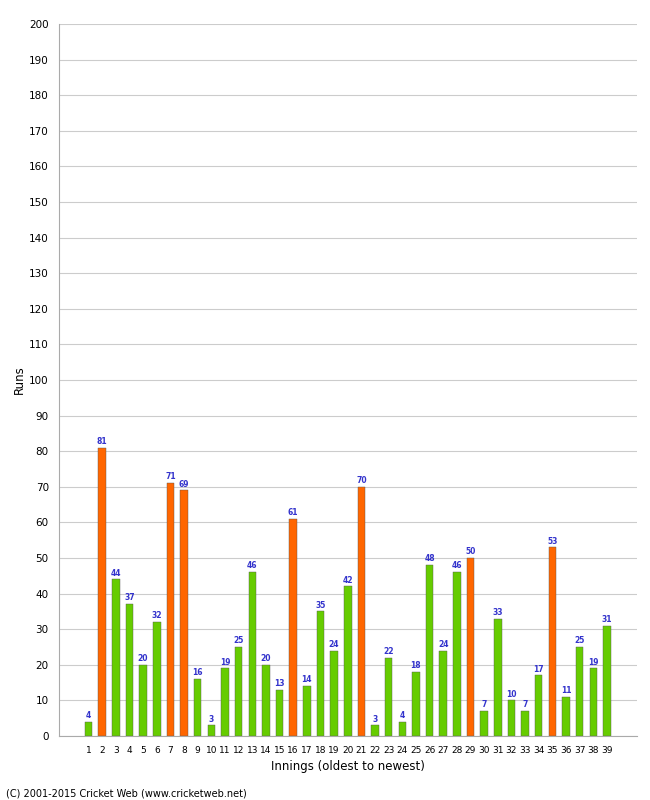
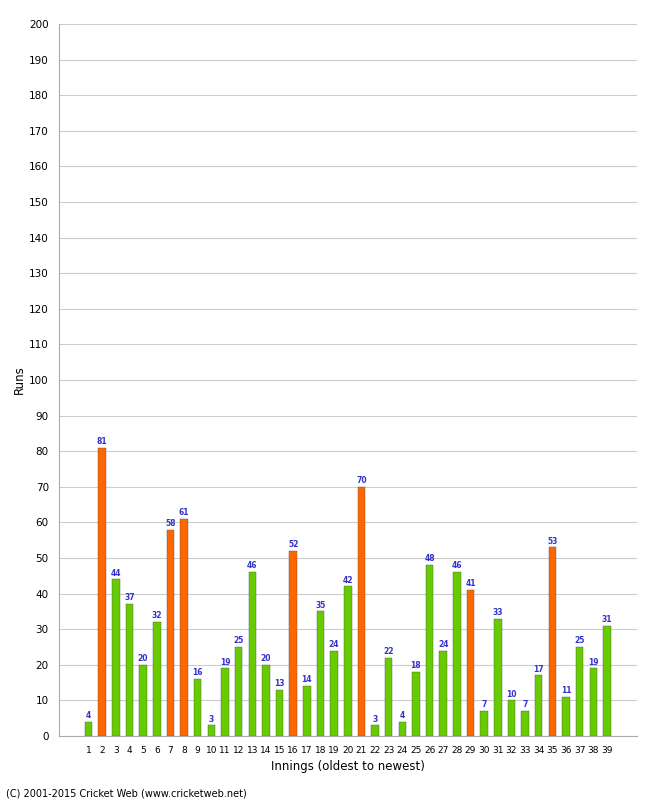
7: 71 -> 58
8: 69 -> 61
16: 61 -> 52
29: 50 -> 41
